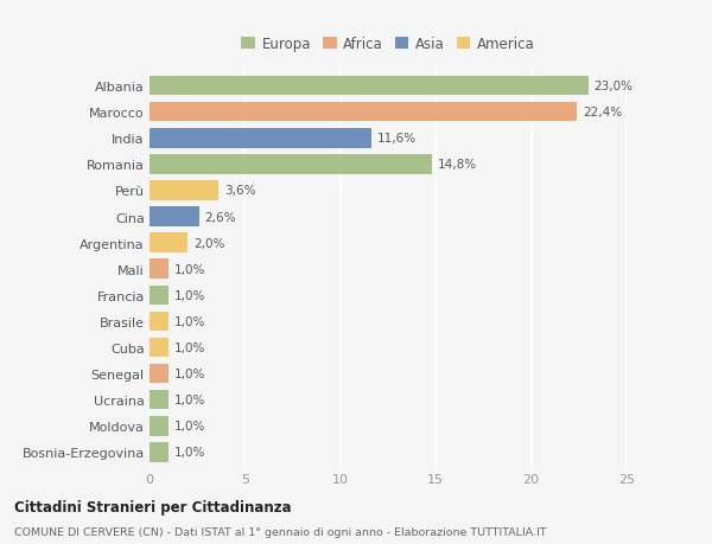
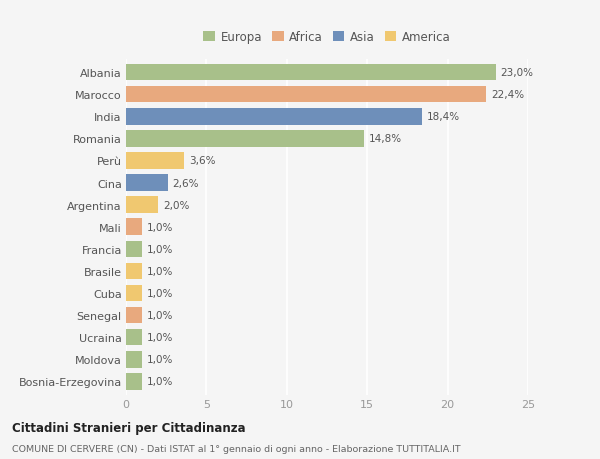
India: 11,6% -> 18,4%
